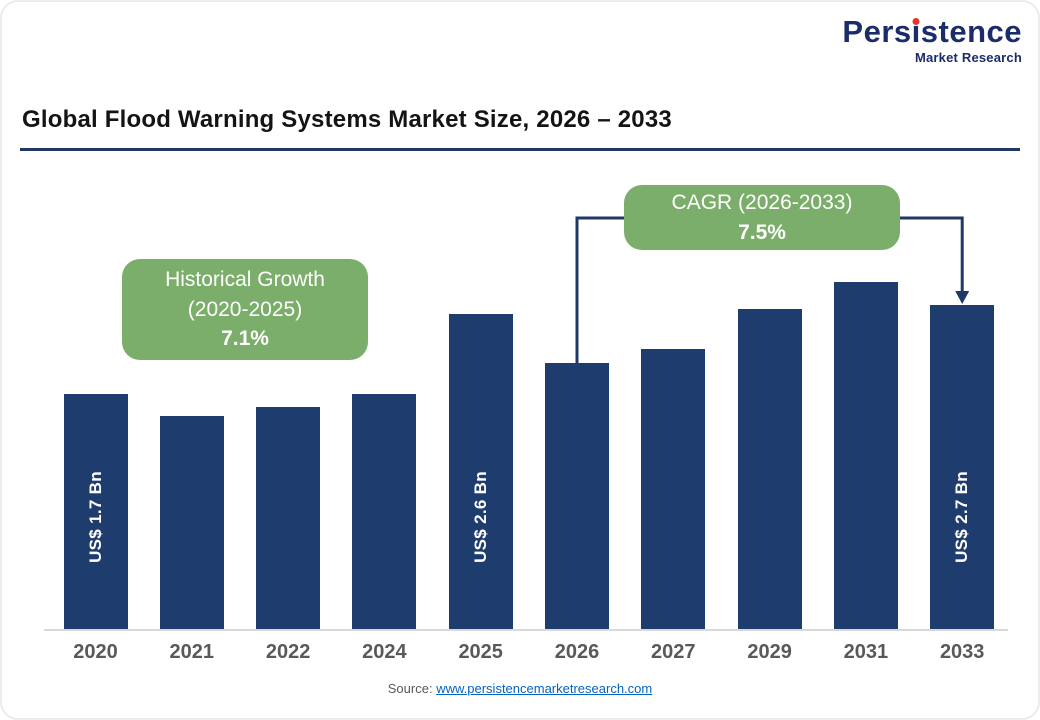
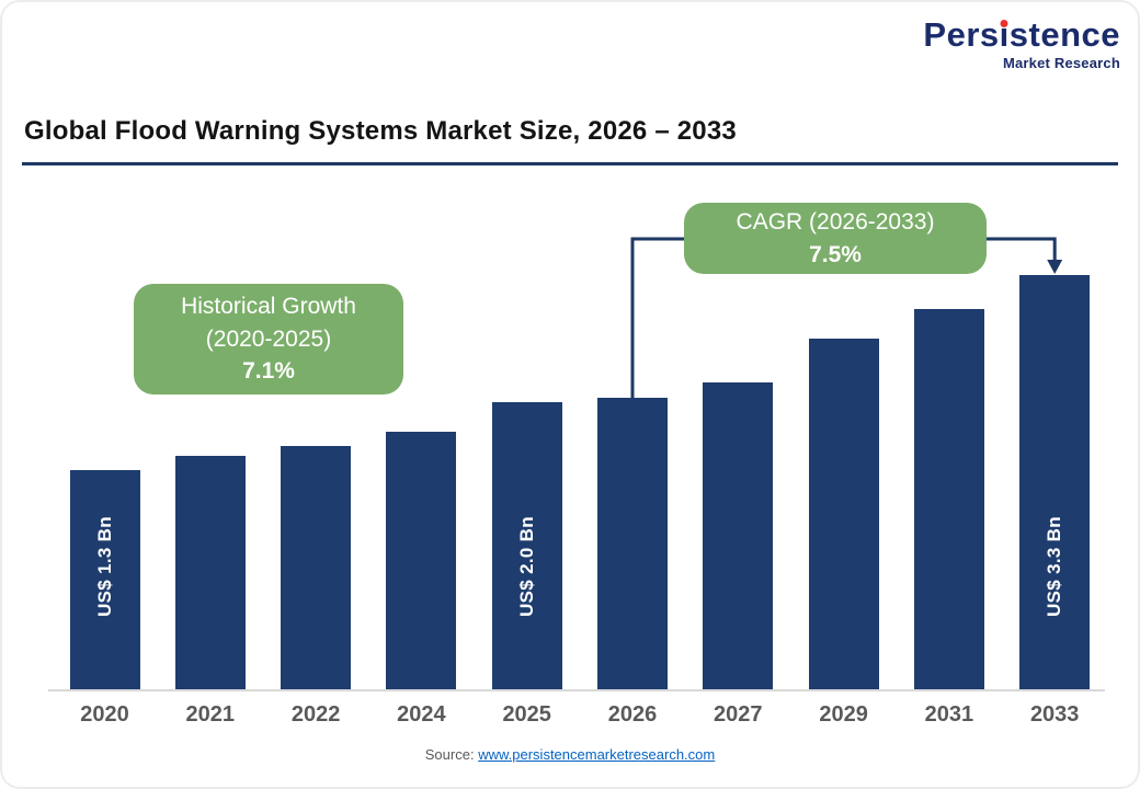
2020: 1.7 -> 1.3
2025: 2.6 -> 2.0
2033: 2.7 -> 3.3
